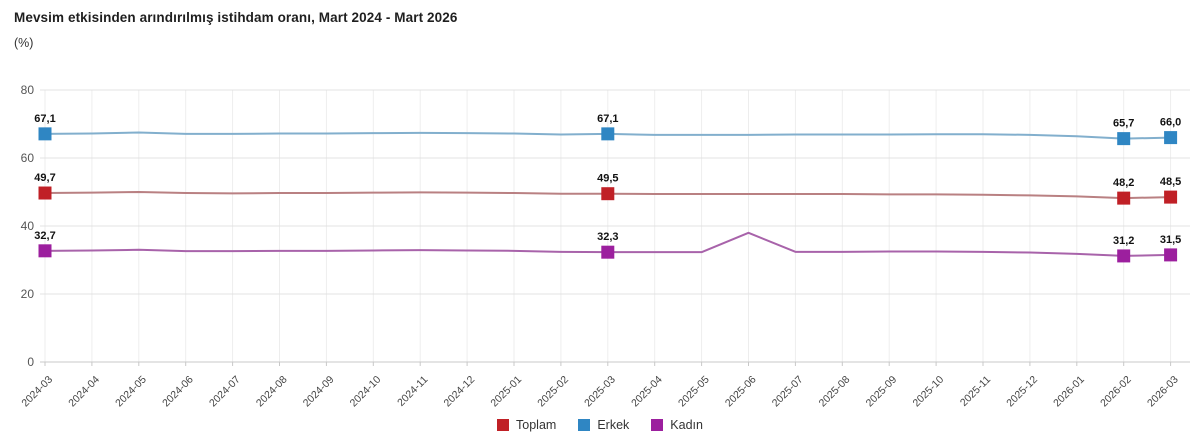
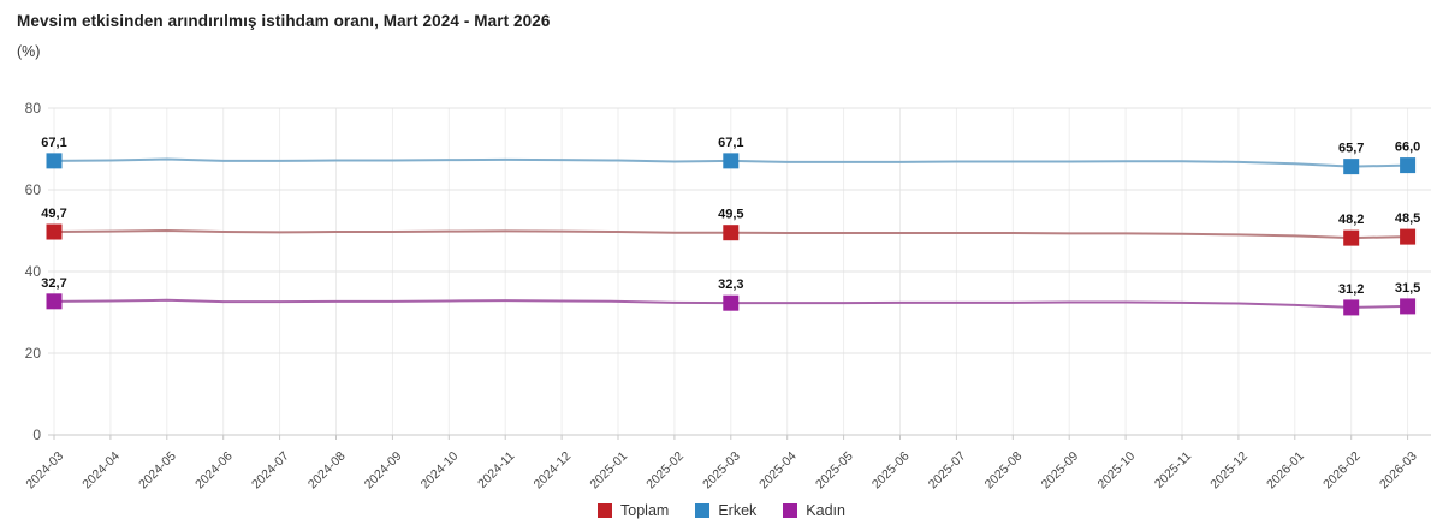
Kadın/2025-06: 38 -> 32
